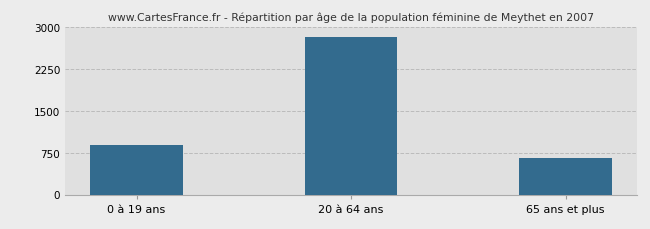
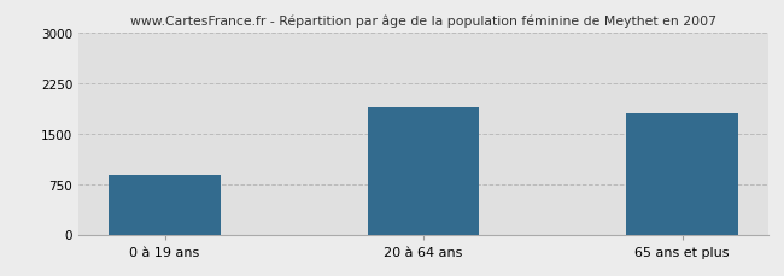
20 à 64 ans: 2820 -> 1880
65 ans et plus: 660 -> 1800
